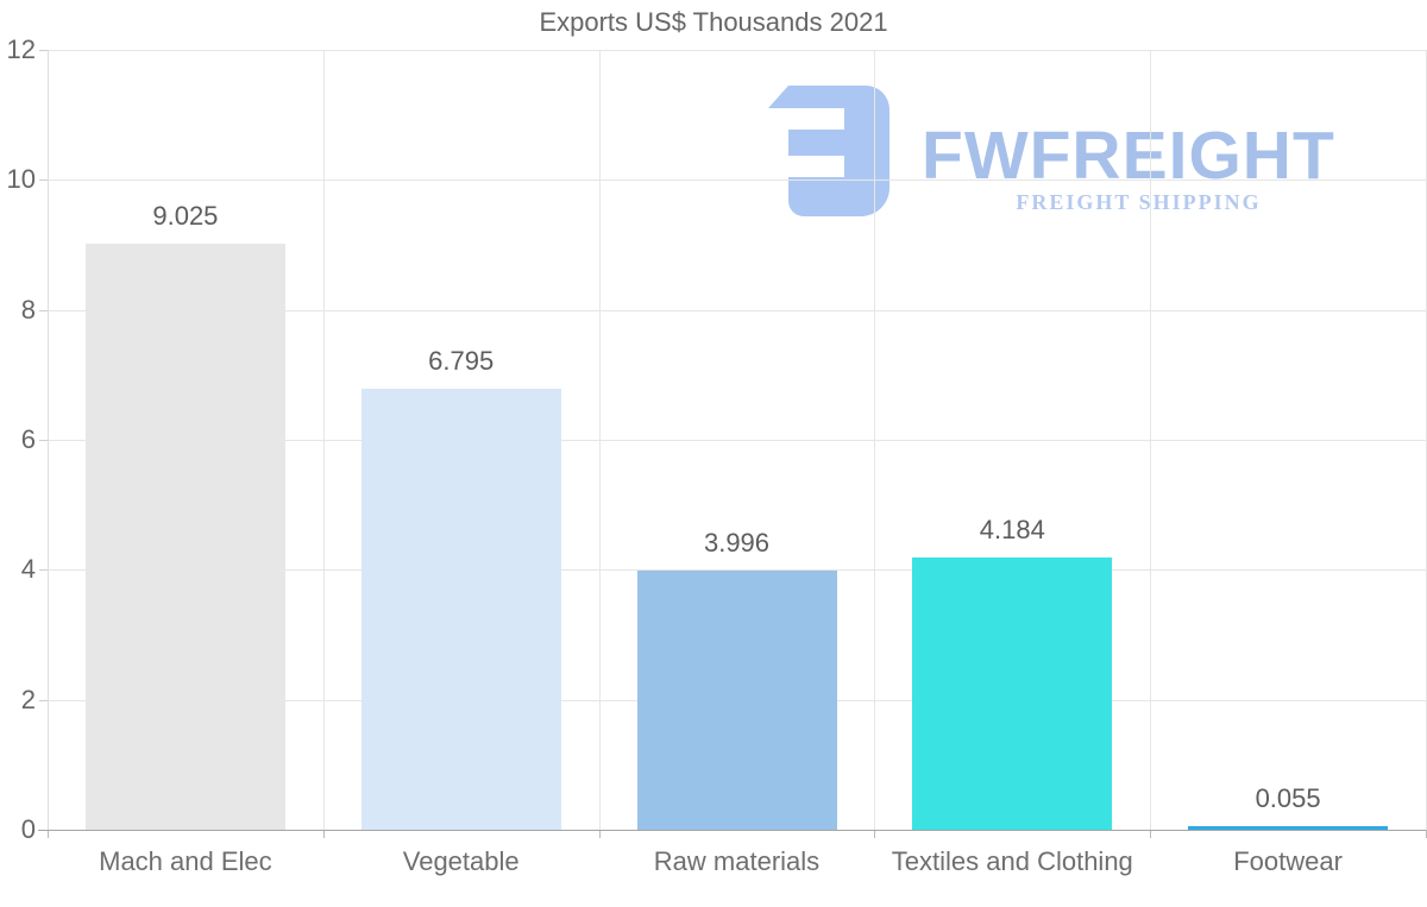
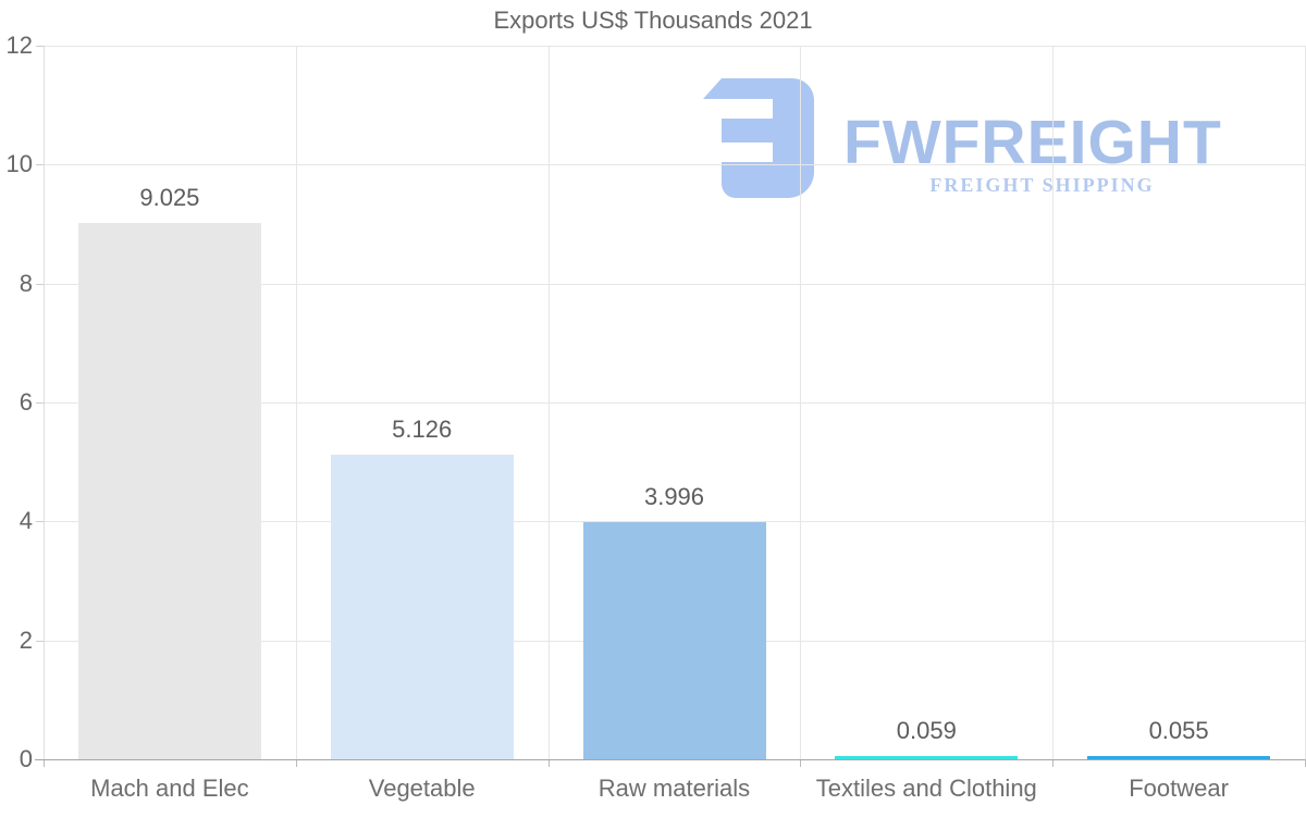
Vegetable: 6.795 -> 5.126
Textiles and Clothing: 4.184 -> 0.059
